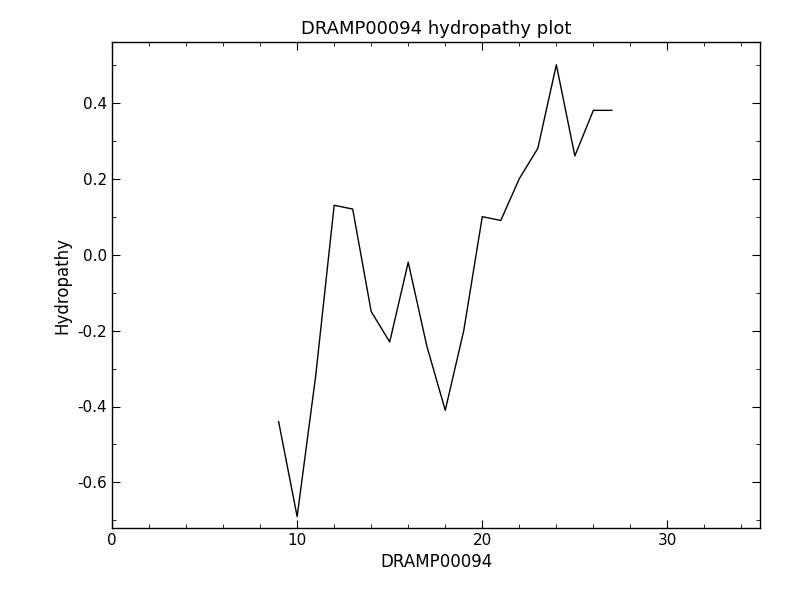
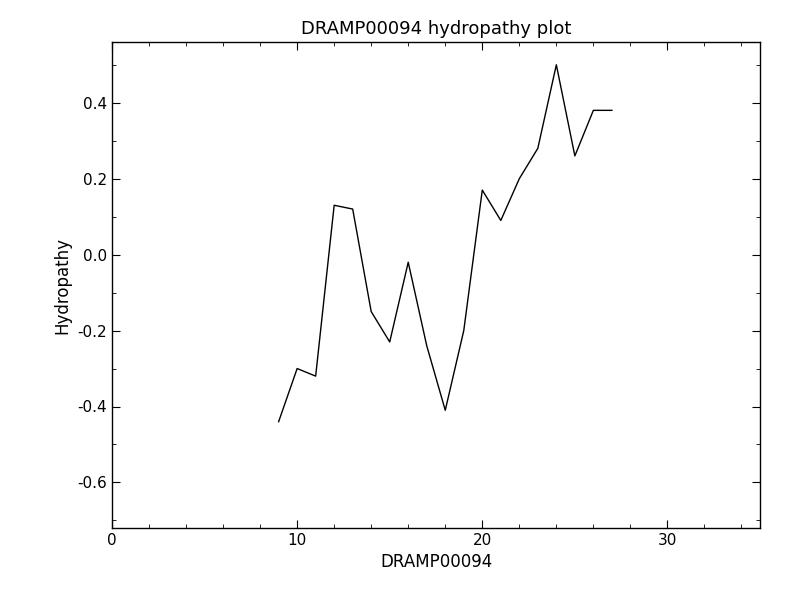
10: -0.69 -> -0.30
20: 0.10 -> 0.17
